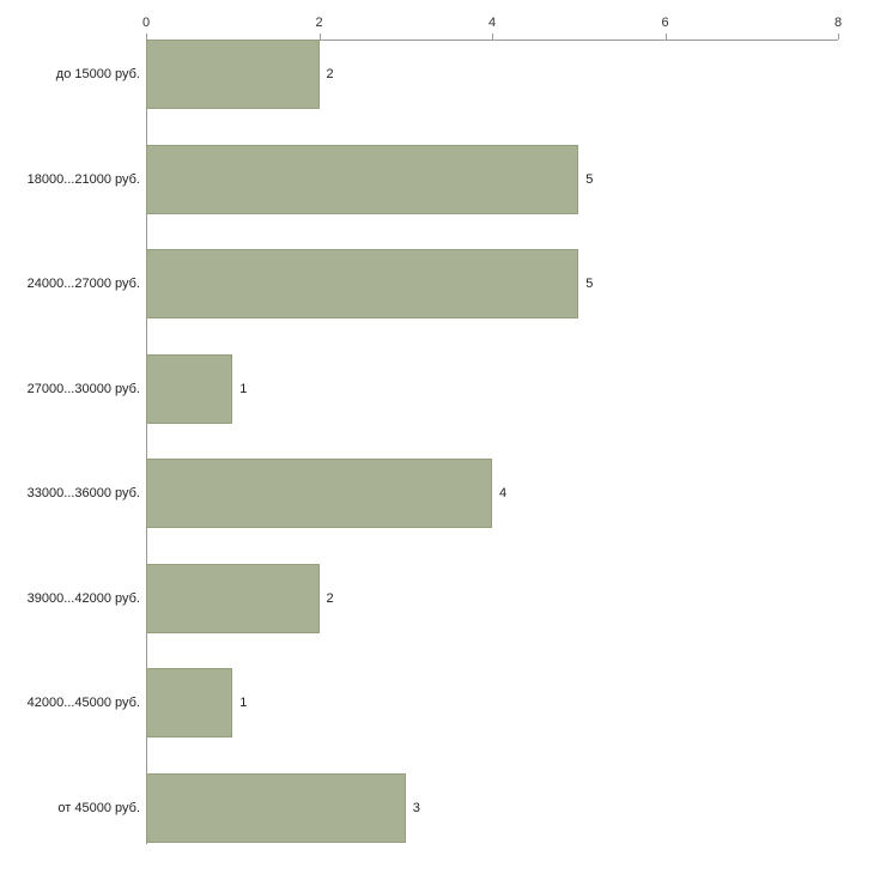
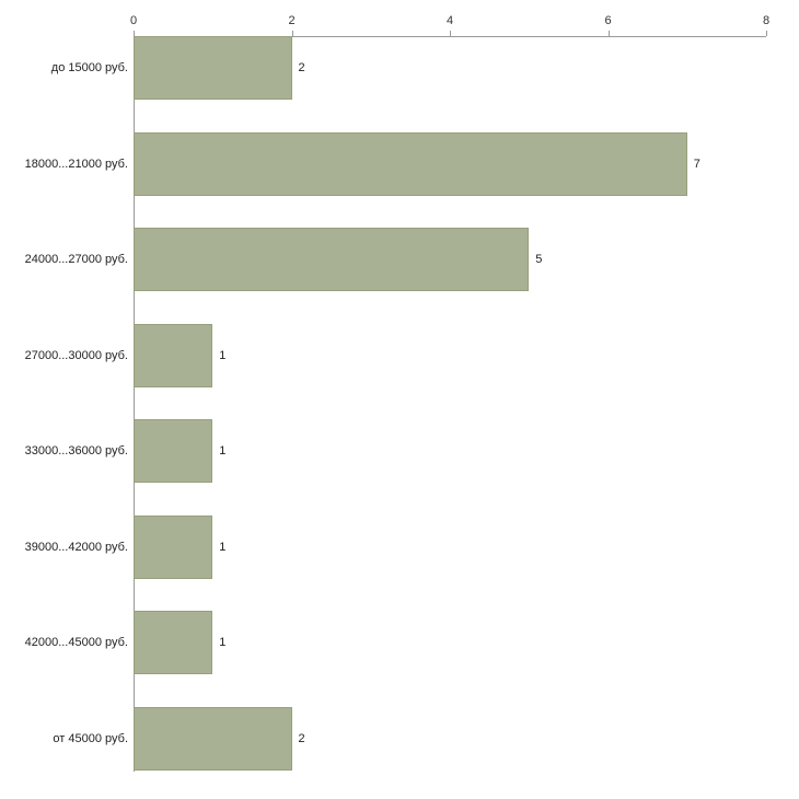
18000...21000 руб.: 5 -> 7
33000...36000 руб.: 4 -> 1
39000...42000 руб.: 2 -> 1
от 45000 руб.: 3 -> 2
